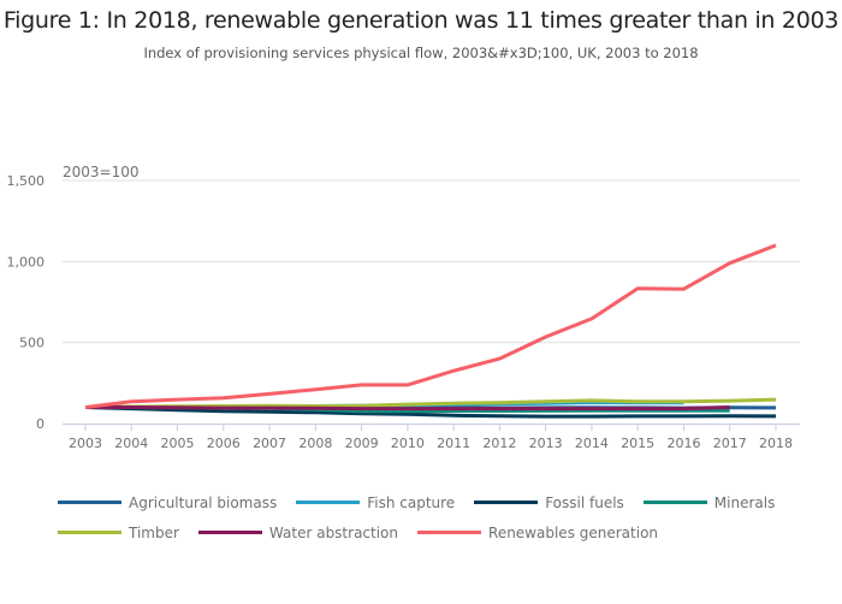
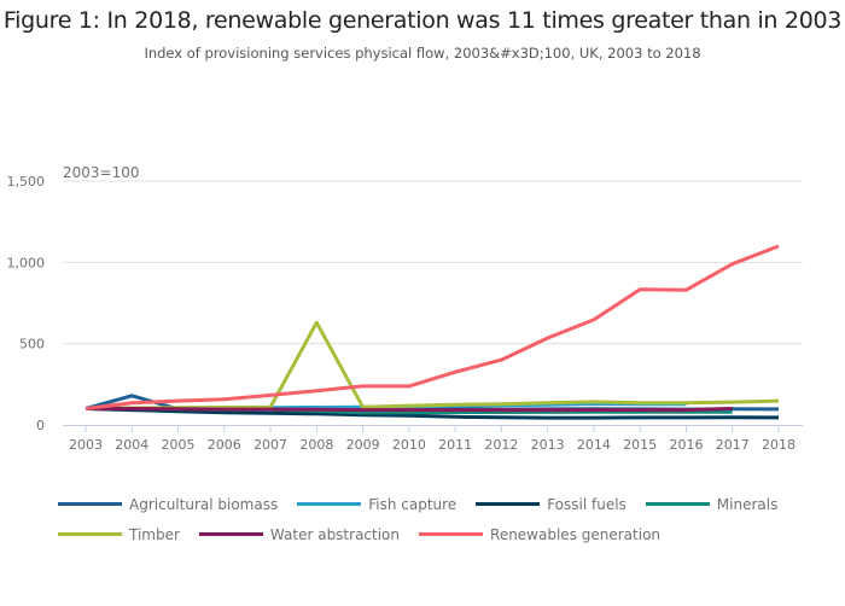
Agricultural biomass/2004: 100 -> 180
Timber/2008: 110 -> 630
